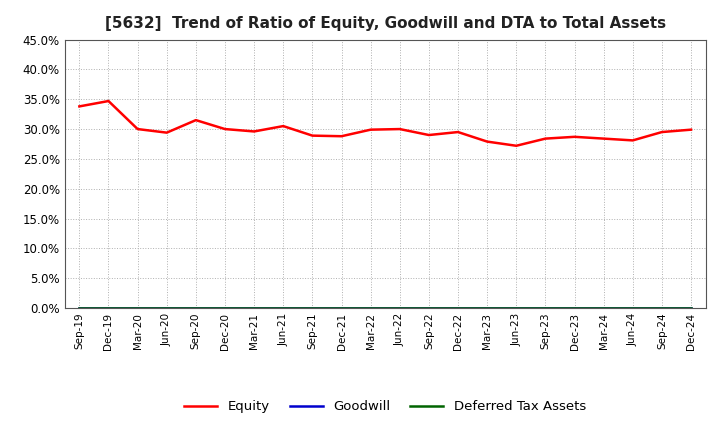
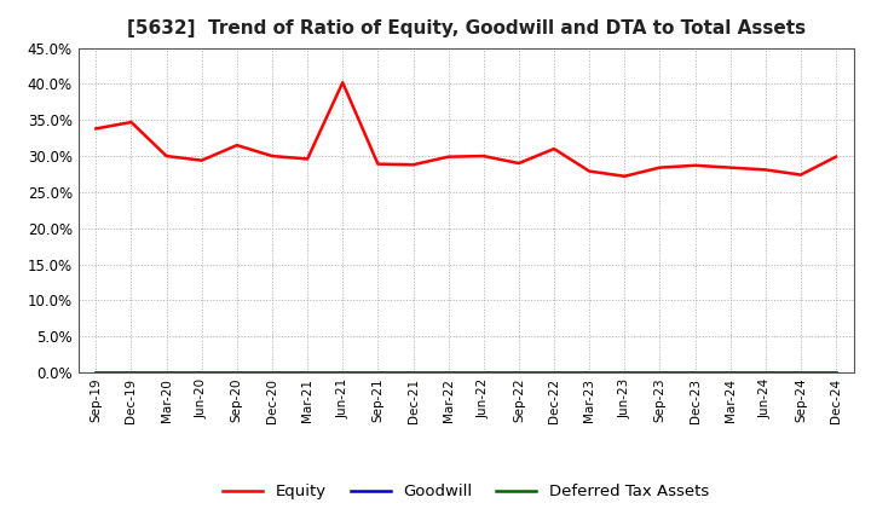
Equity/Jun-21: 30.5% -> 40.2%
Equity/Dec-22: 29.5% -> 31.0%
Equity/Sep-24: 29.5% -> 27.4%
